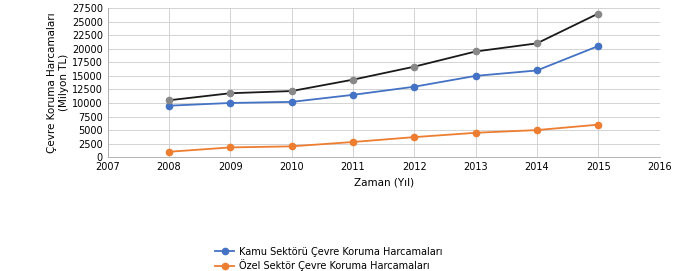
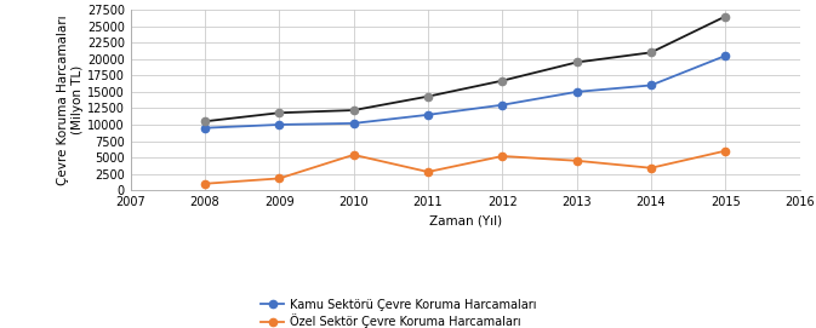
Özel Sektör Çevre Koruma Harcamaları/2010: 2000 -> 5400
Özel Sektör Çevre Koruma Harcamaları/2012: 3700 -> 5200
Özel Sektör Çevre Koruma Harcamaları/2014: 5000 -> 3400
